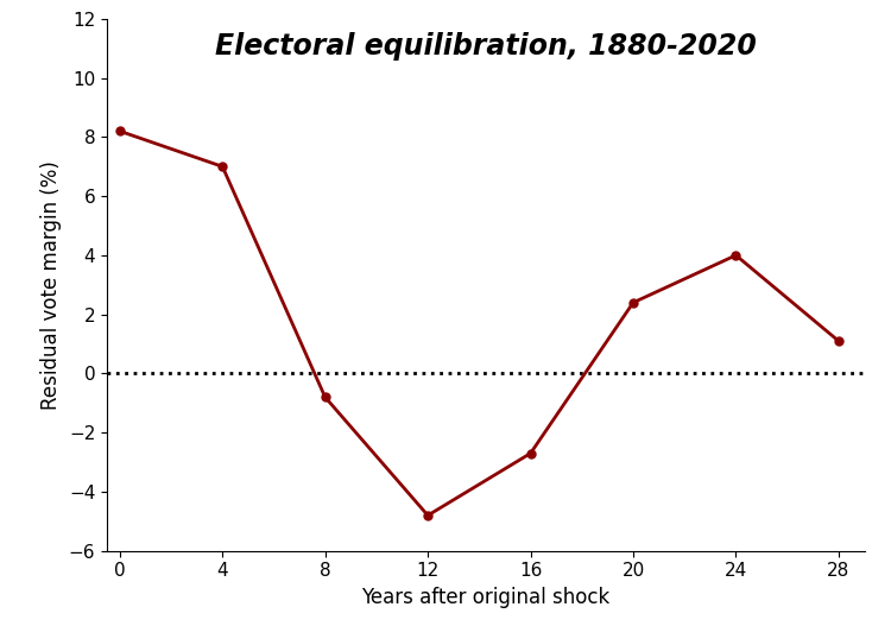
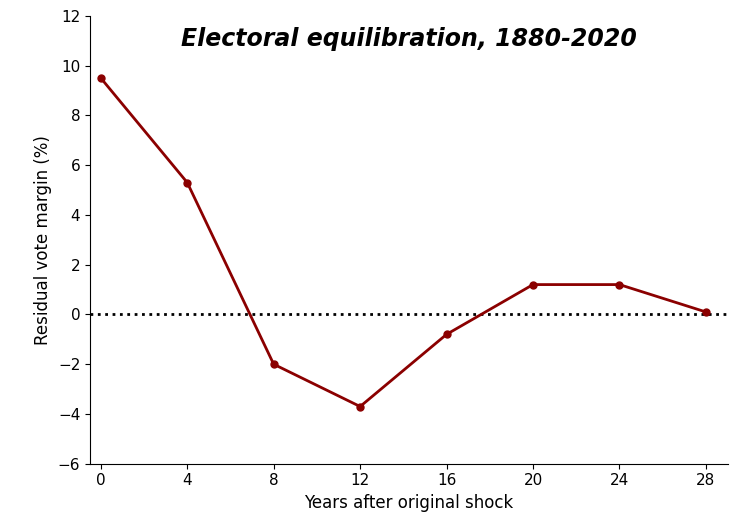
0: 8.2 -> 9.5
4: 7.0 -> 5.3
8: -0.8 -> -2.0
12: -4.8 -> -3.7
16: -2.7 -> -0.8
20: 2.4 -> 1.2
24: 4.0 -> 1.2
28: 1.1 -> 0.1
